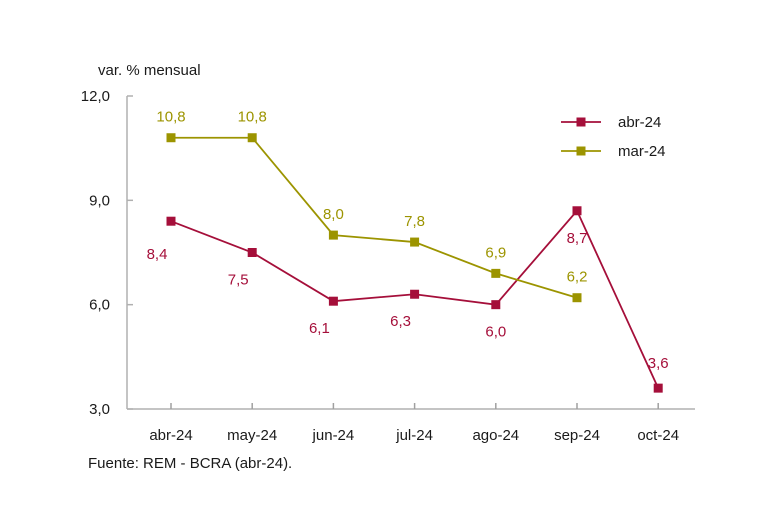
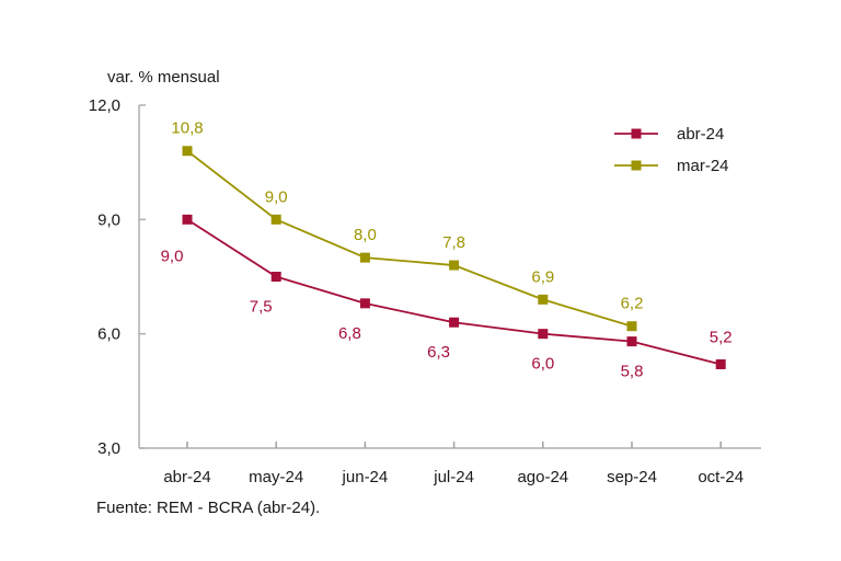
abr-24/abr-24: 8,4 -> 9,0
mar-24/may-24: 10,8 -> 9,0
abr-24/jun-24: 6,1 -> 6,8
abr-24/sep-24: 8,7 -> 5,8
abr-24/oct-24: 3,6 -> 5,2
